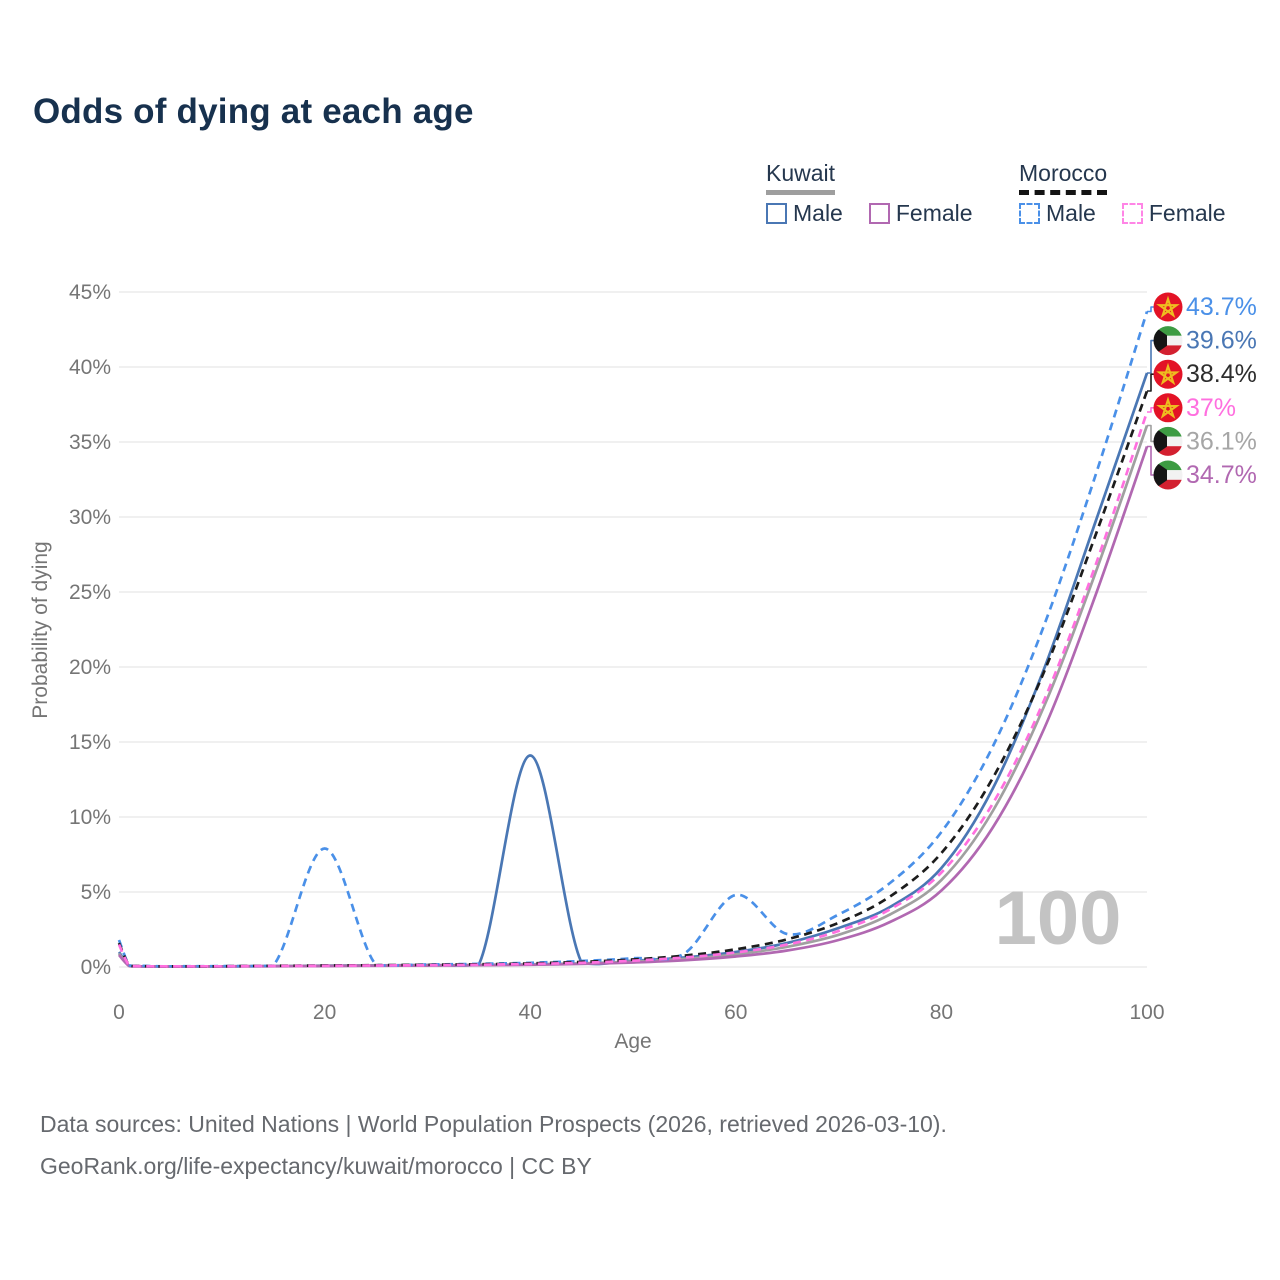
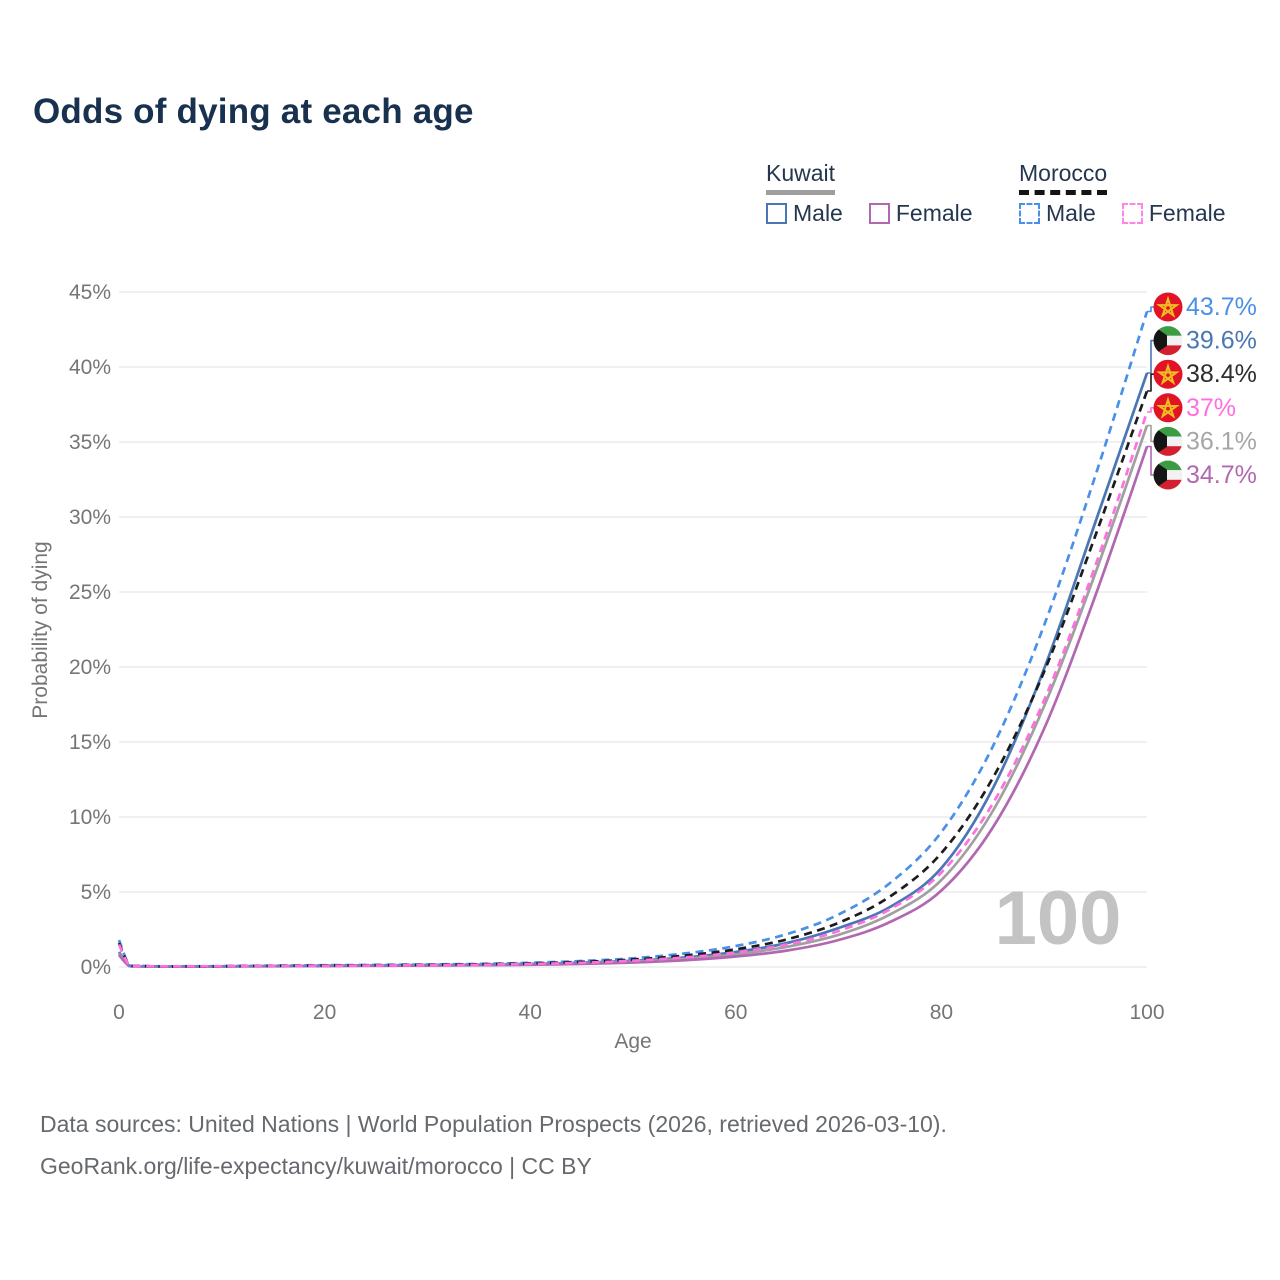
Morocco Male/20: 7.9% -> 0.1%
Kuwait Male/40: 14.1% -> 0.2%
Morocco Male/60: 4.8% -> 1.4%
